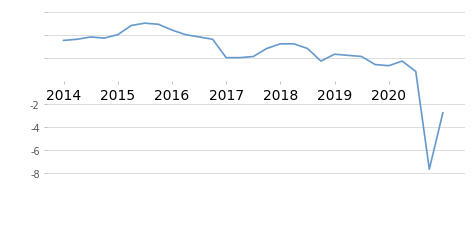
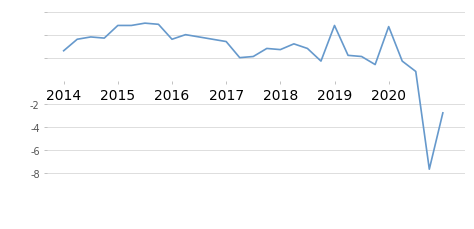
2014: 3.5 -> 2.6
2015: 4.0 -> 4.8
2016: 4.4 -> 3.6
2017: 2.0 -> 3.4
2018: 3.2 -> 2.7
2019: 2.3 -> 4.8
2020: 1.3 -> 4.7
